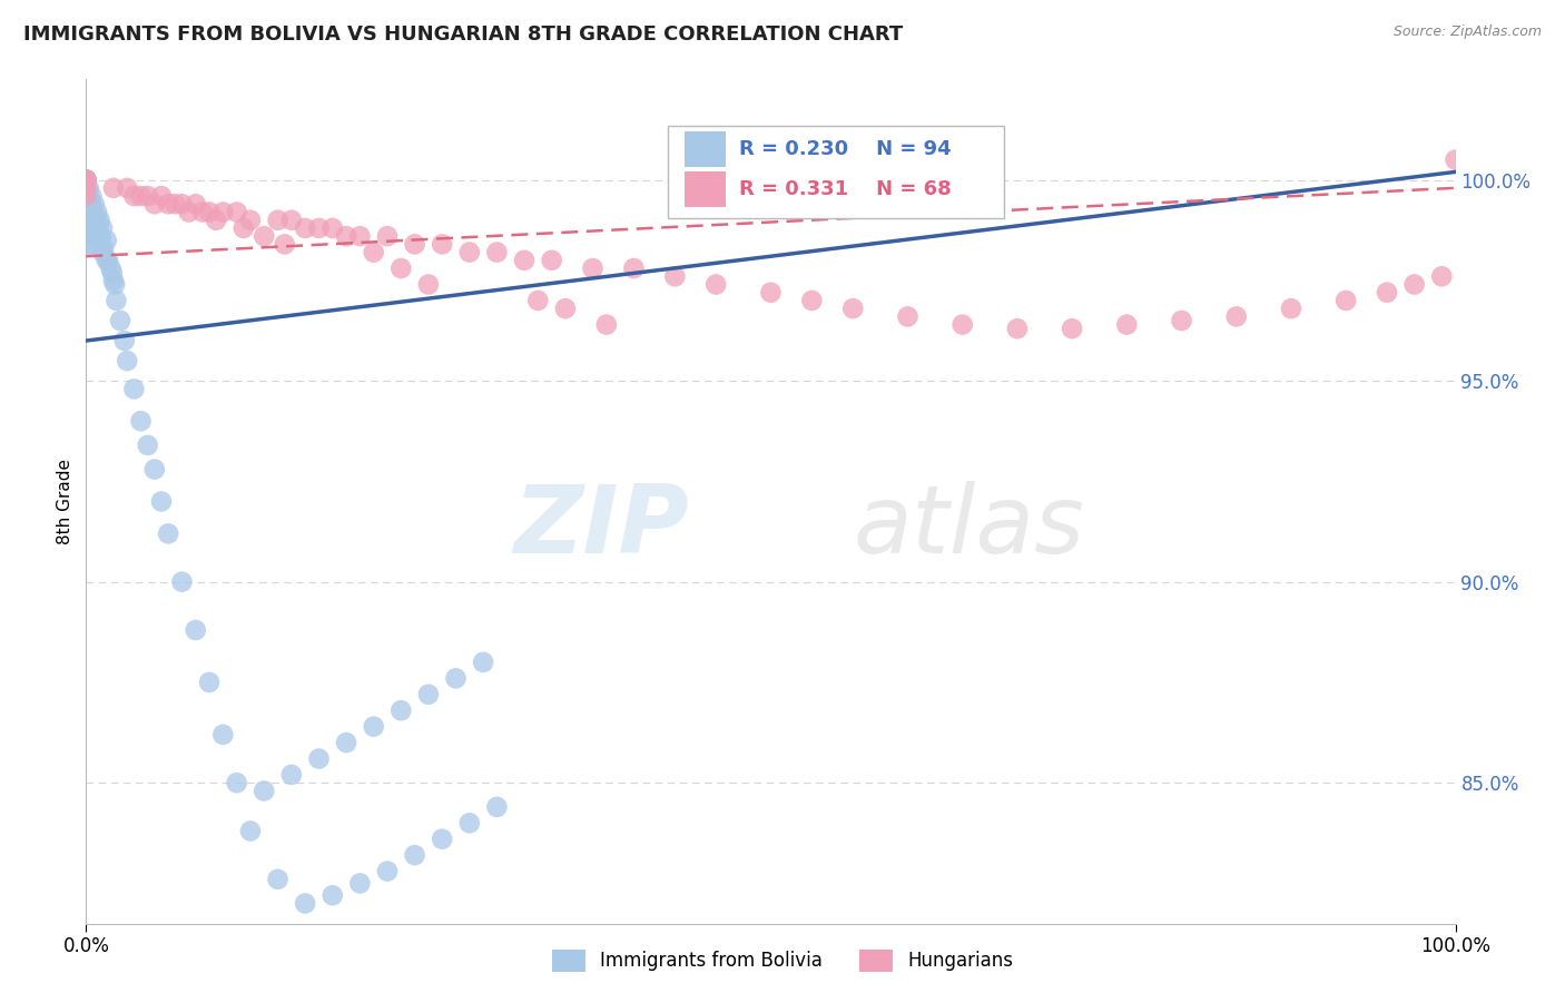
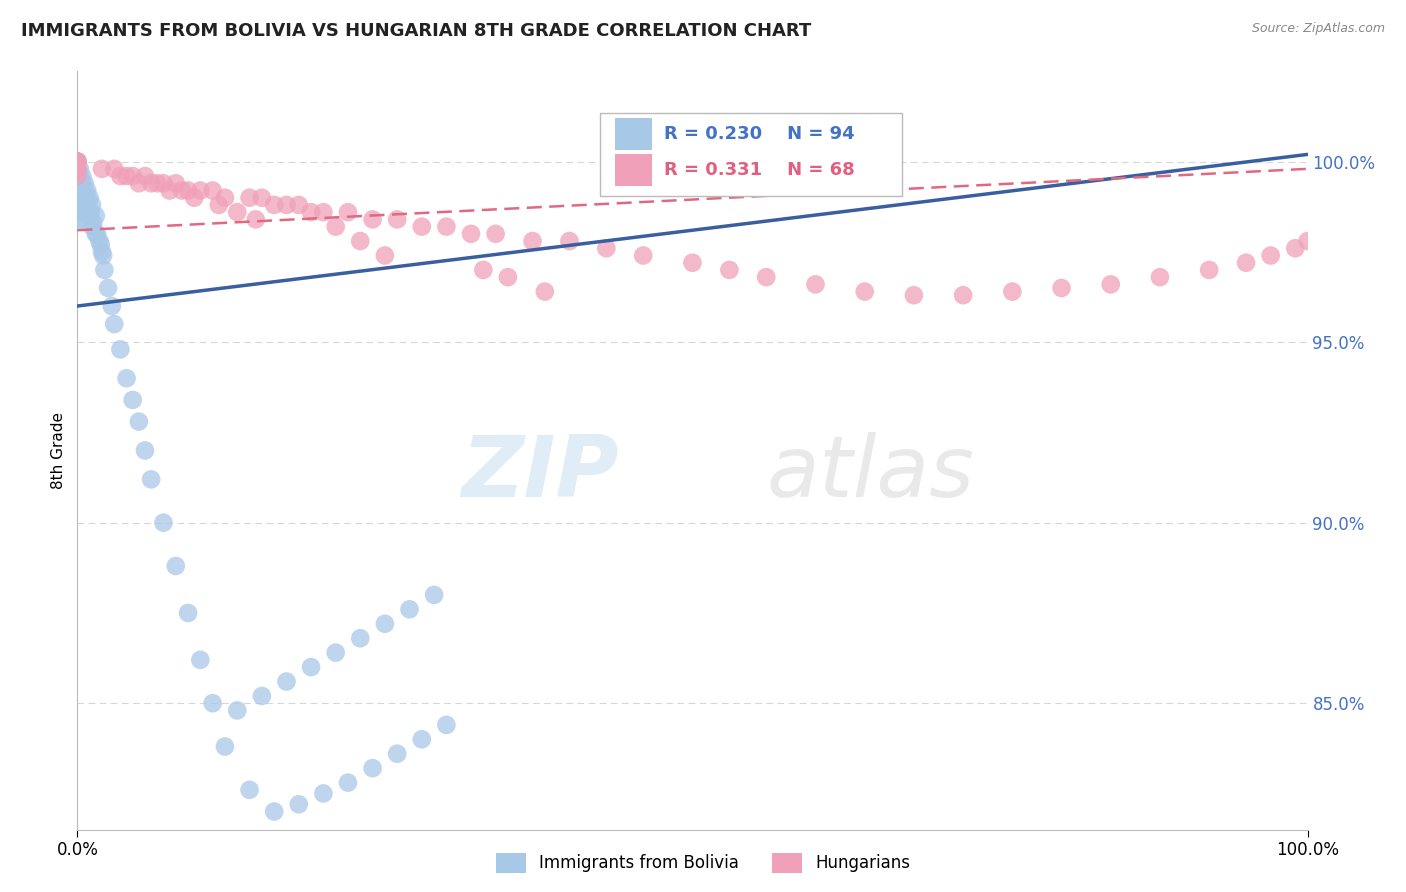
Hungarians/100.0%: 100.5% -> 97.8%
